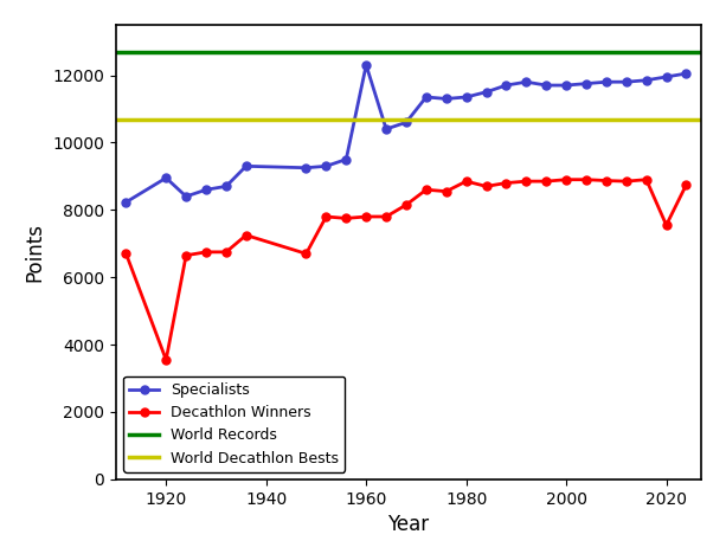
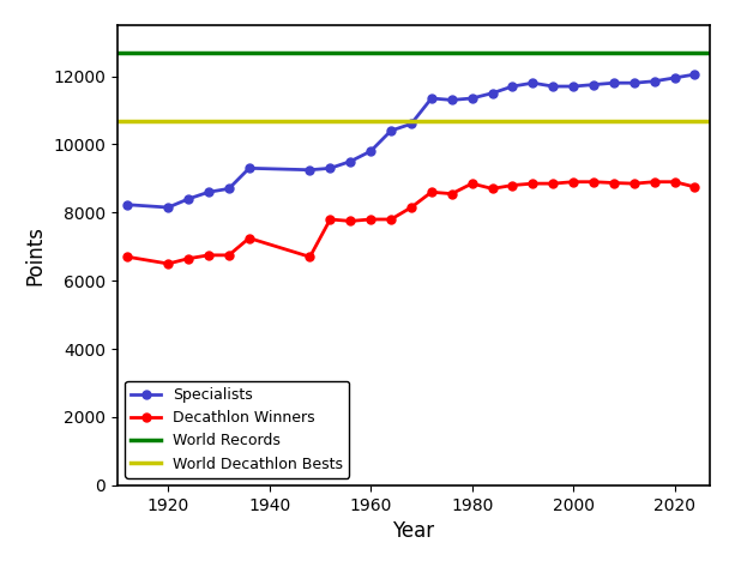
Specialists/1920: 8950 -> 8150
Decathlon Winners/1920: 3550 -> 6500
Specialists/1960: 12300 -> 9800
Decathlon Winners/2020: 7550 -> 8900
